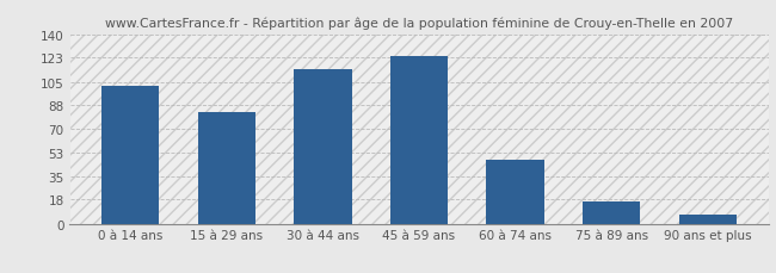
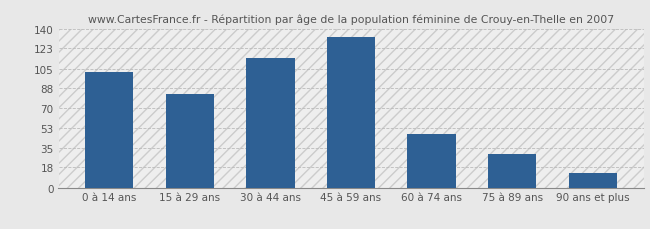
45 à 59 ans: 124 -> 133
75 à 89 ans: 16 -> 30
90 ans et plus: 7 -> 13
